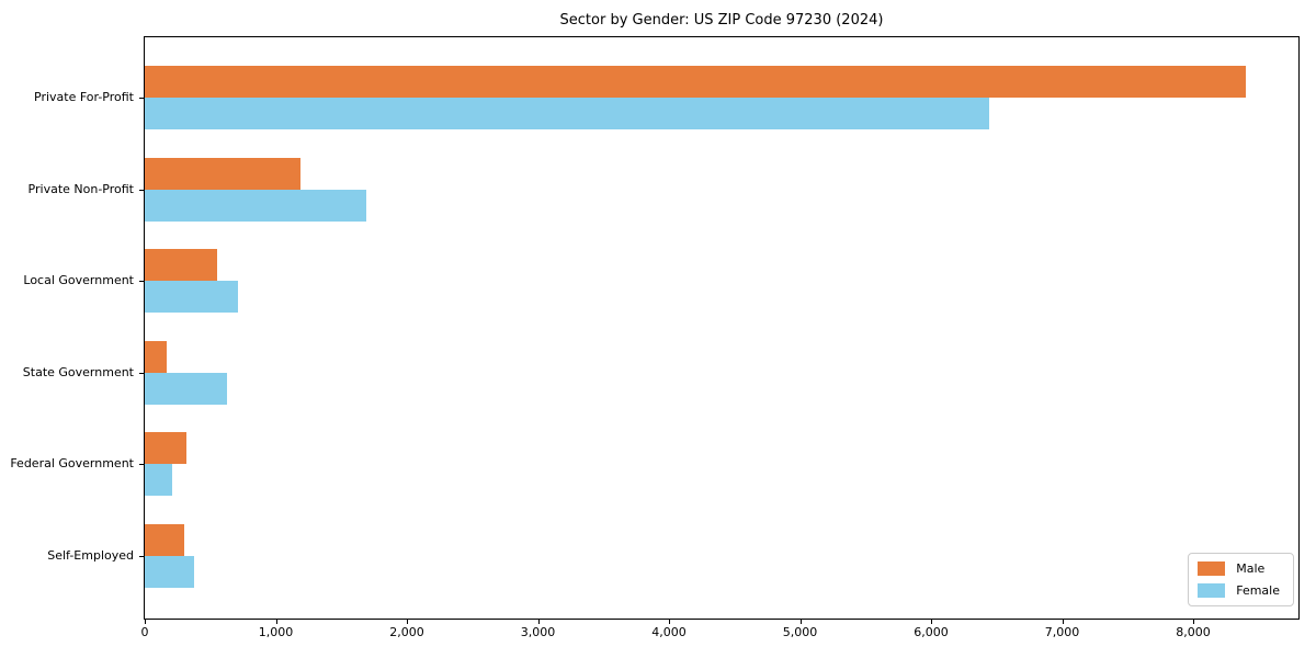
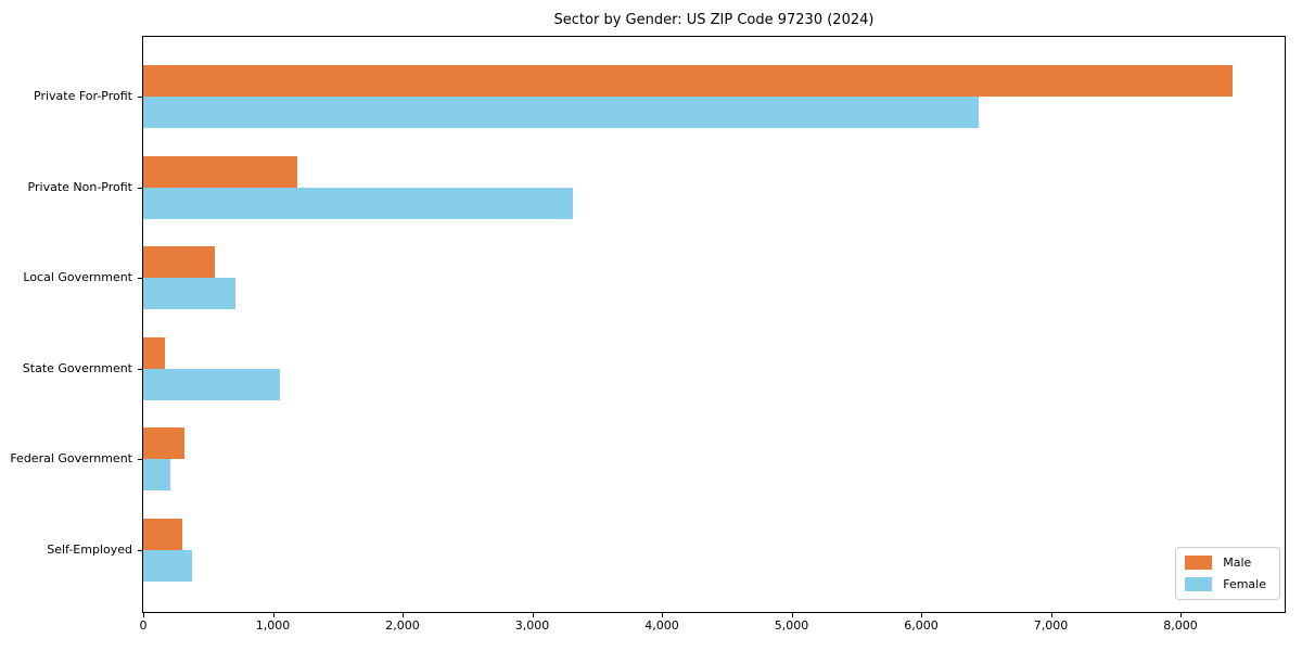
Female/Private Non-Profit: 1690 -> 3310
Female/State Government: 630 -> 1050
